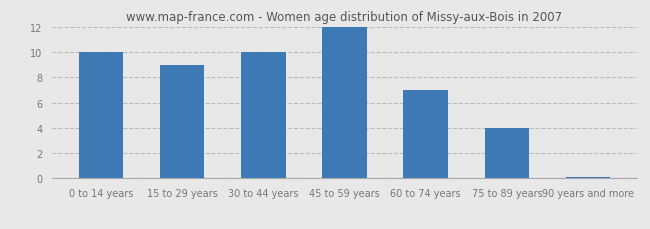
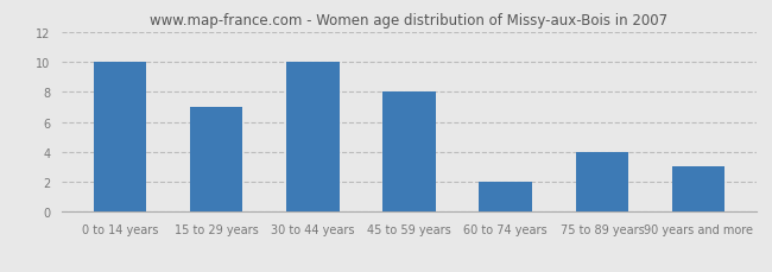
15 to 29 years: 9.0 -> 7.0
45 to 59 years: 12.0 -> 8.0
60 to 74 years: 7.0 -> 2.0
90 years and more: 0.1 -> 3.0
